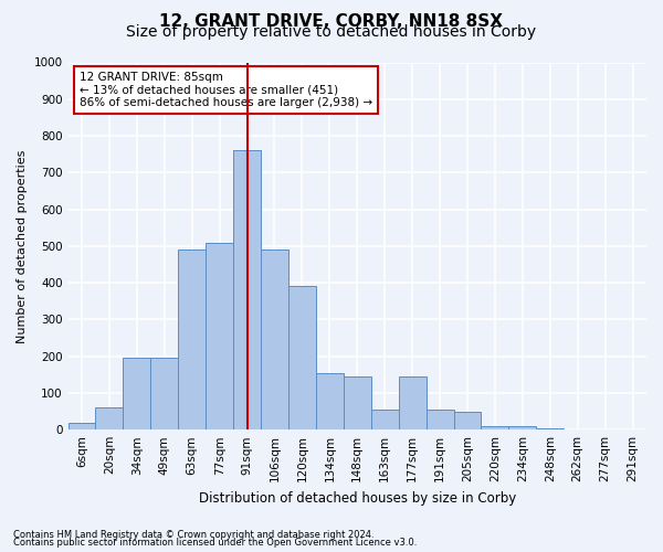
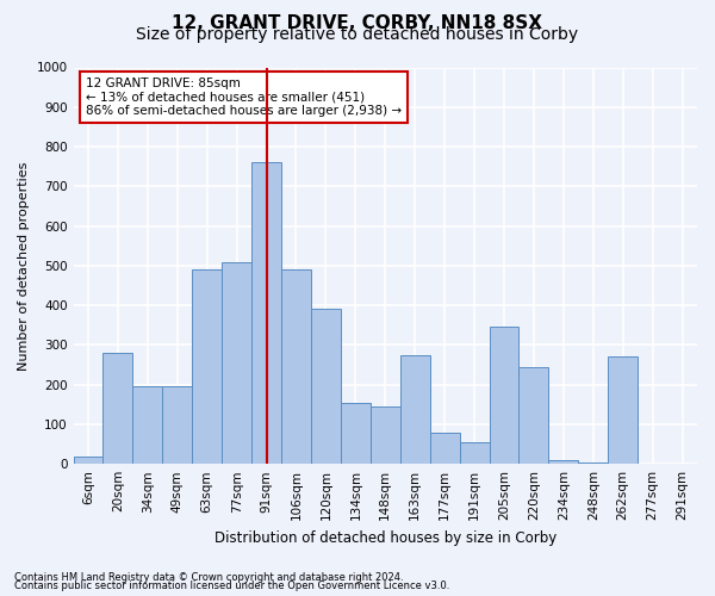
20sqm: 60 -> 280
163sqm: 55 -> 275
177sqm: 145 -> 80
205sqm: 50 -> 345
220sqm: 10 -> 245
262sqm: 2 -> 270
